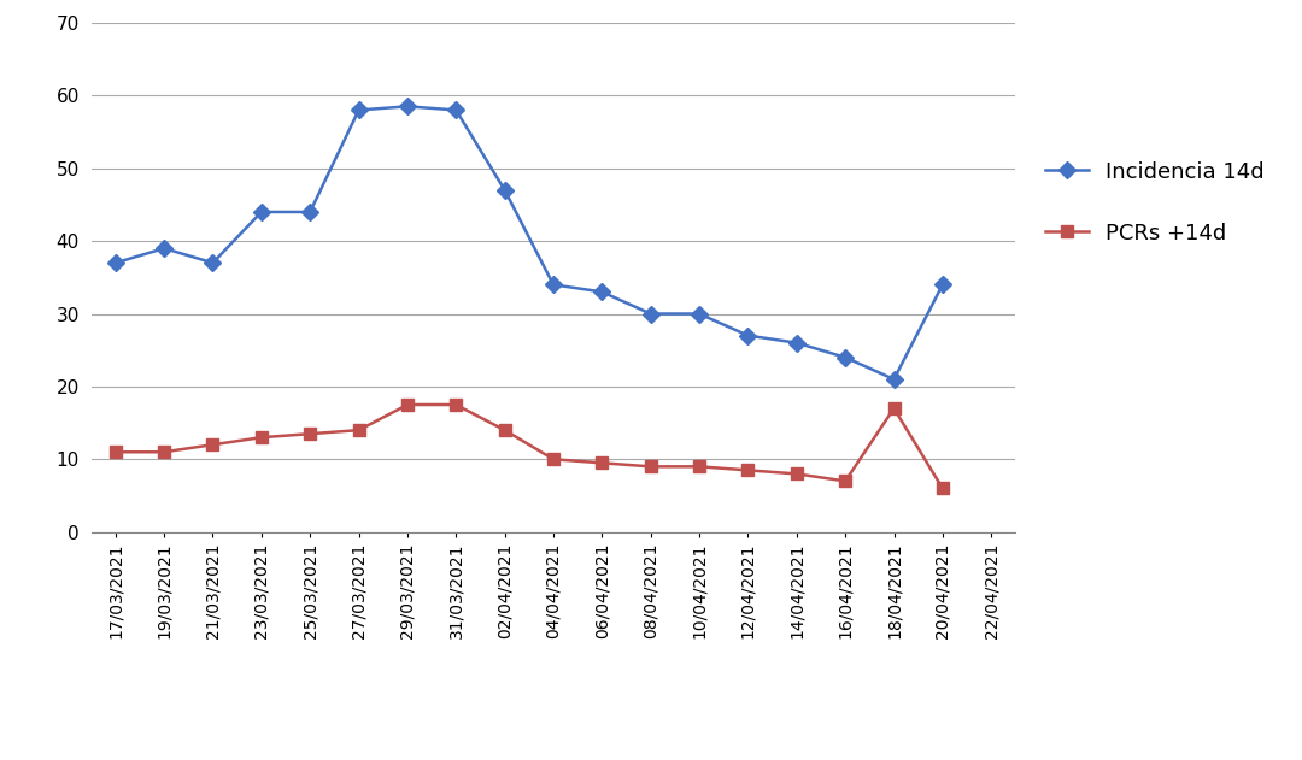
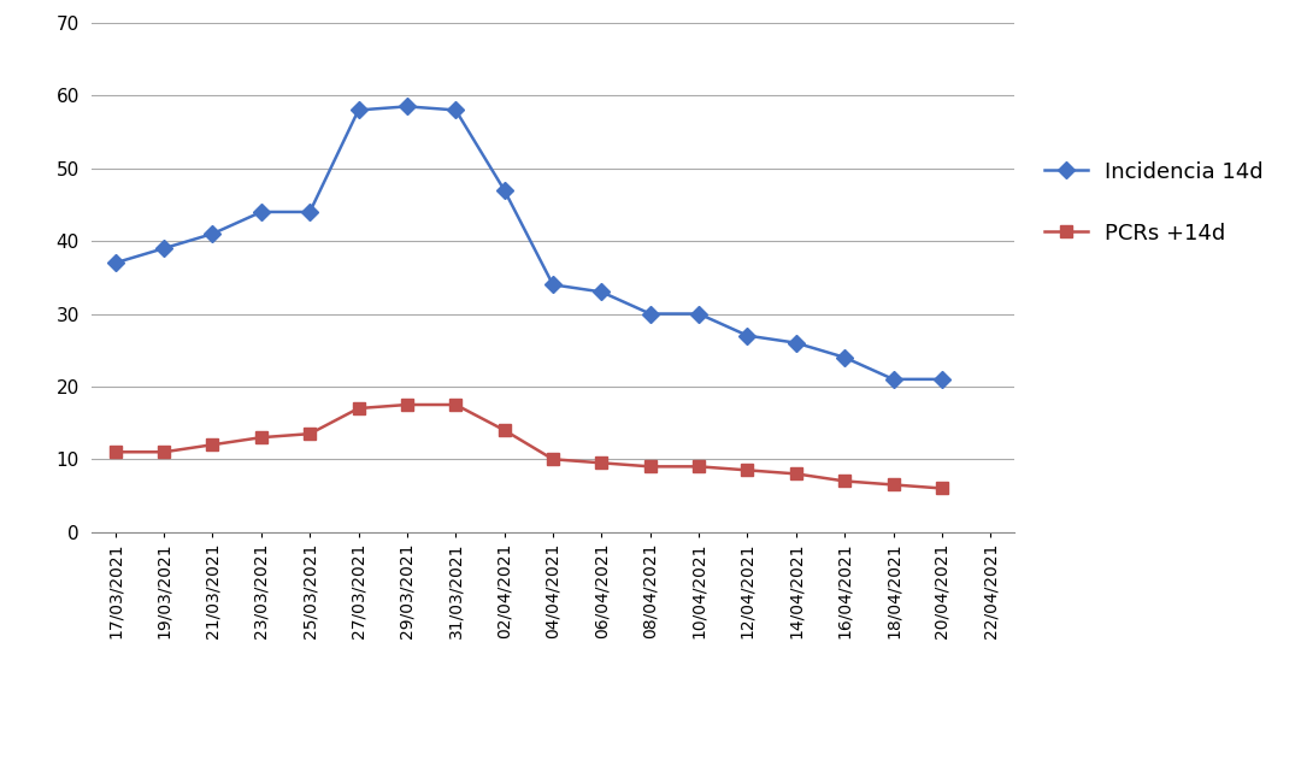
Incidencia 14d/21/03/2021: 37.0 -> 41.0
PCRs +14d/27/03/2021: 14.0 -> 17.0
PCRs +14d/18/04/2021: 17.0 -> 6.5
Incidencia 14d/20/04/2021: 34.0 -> 21.0
